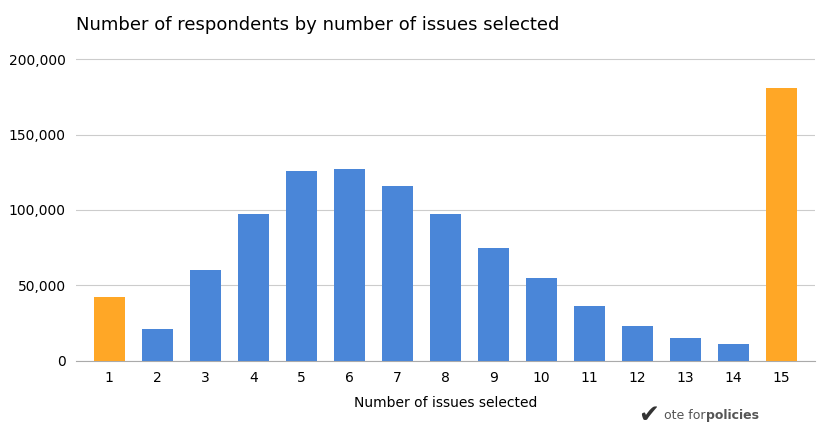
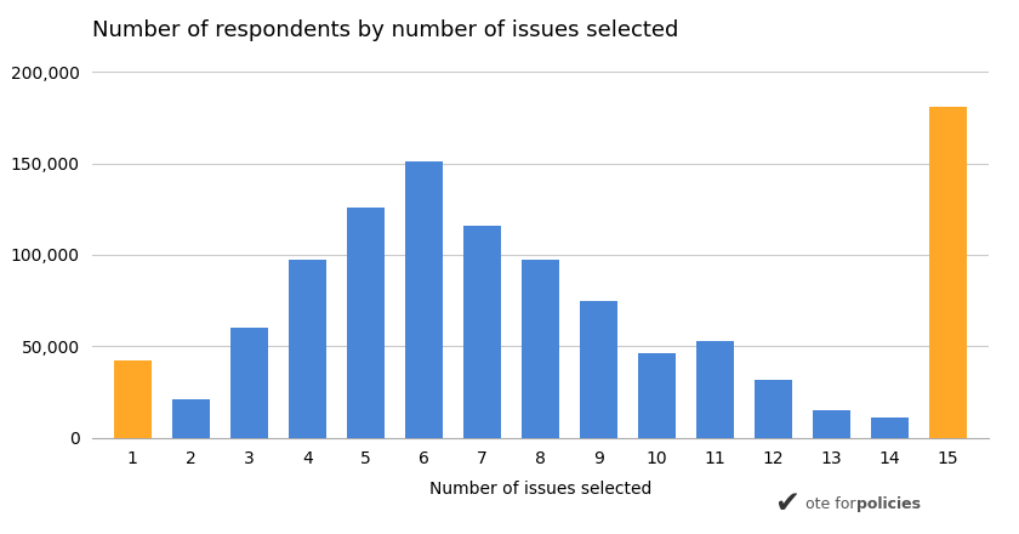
6: 127,000 -> 151,000
10: 55,000 -> 46,000
11: 36,000 -> 53,000
12: 23,000 -> 32,000
